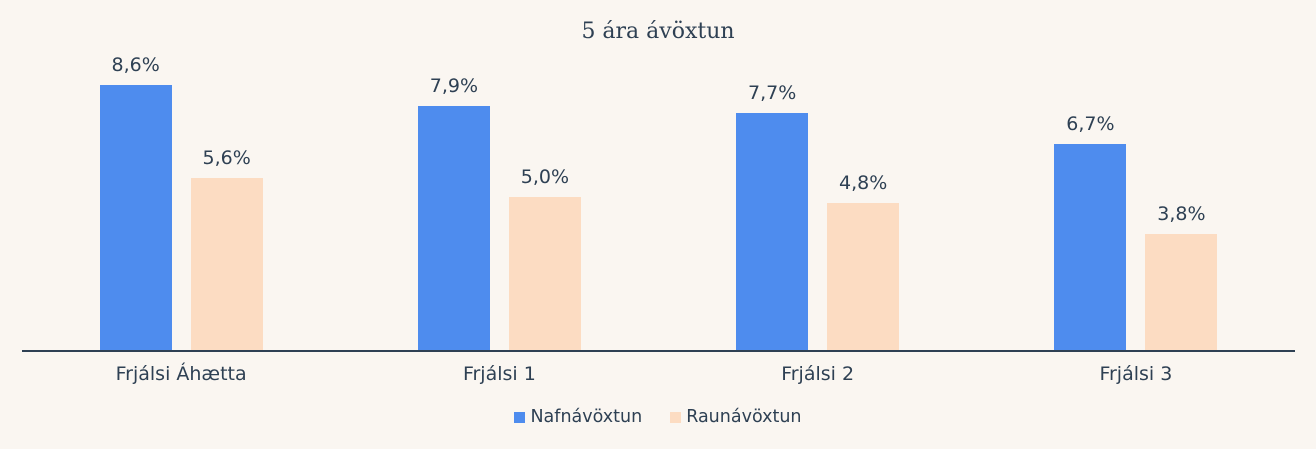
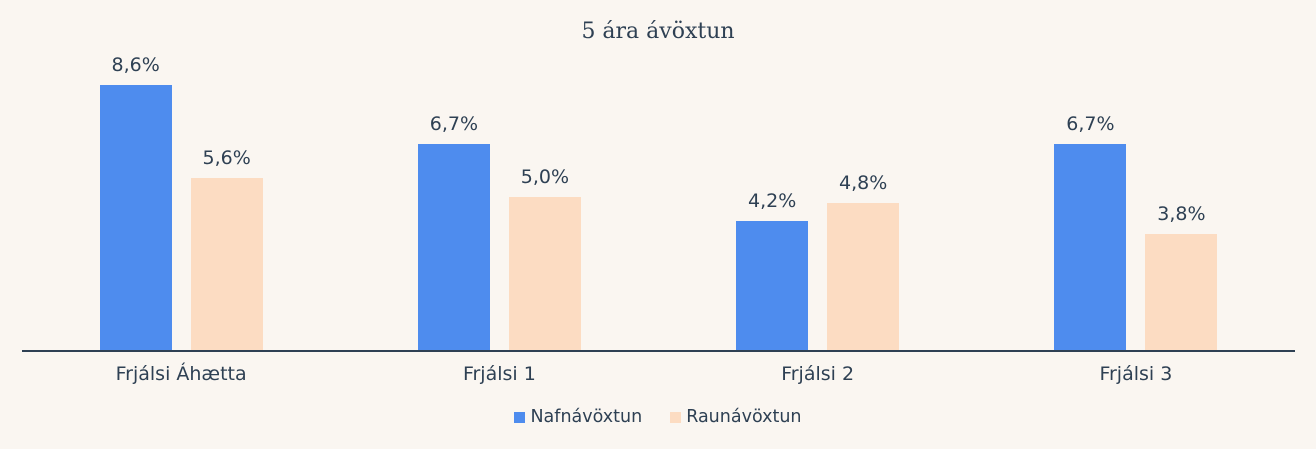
Nafnávöxtun/Frjálsi 1: 7,9% -> 6,7%
Nafnávöxtun/Frjálsi 2: 7,7% -> 4,2%
